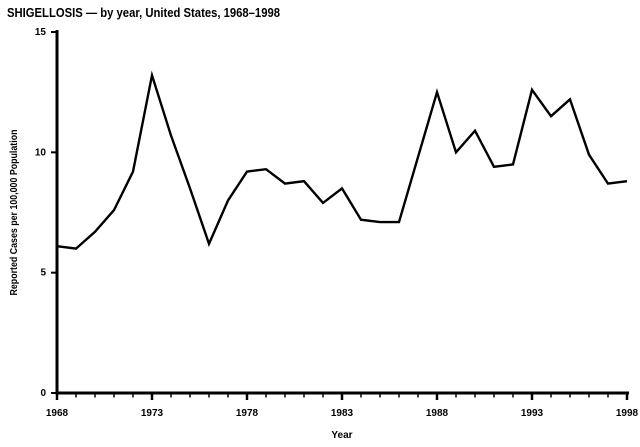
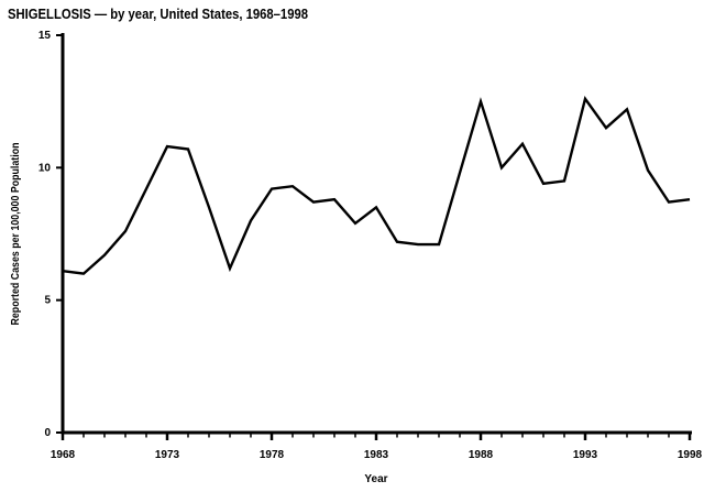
1973: 13.2 -> 10.8
